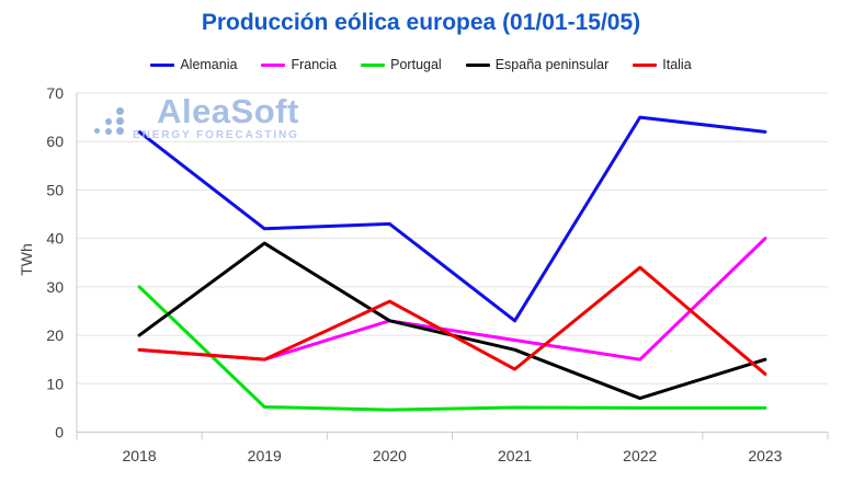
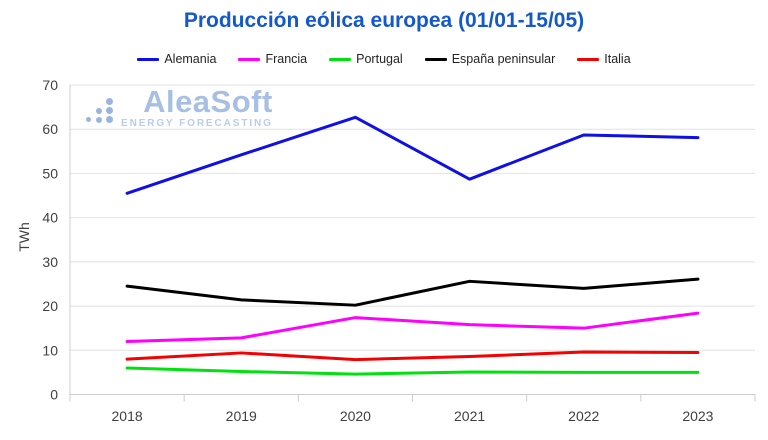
Alemania/2018: 62 -> 46
Francia/2018: 17 -> 12
Portugal/2018: 30 -> 6
España peninsular/2018: 20 -> 24
Italia/2018: 17 -> 8
Alemania/2019: 42 -> 54
Francia/2019: 15 -> 13
España peninsular/2019: 39 -> 21
Italia/2019: 15 -> 9
Alemania/2020: 43 -> 63
Francia/2020: 23 -> 17
España peninsular/2020: 23 -> 20
Italia/2020: 27 -> 8
Alemania/2021: 23 -> 49
Francia/2021: 19 -> 16
España peninsular/2021: 17 -> 26
Italia/2021: 13 -> 9
Alemania/2022: 65 -> 59
España peninsular/2022: 7 -> 24
Italia/2022: 34 -> 10
Alemania/2023: 62 -> 58
Francia/2023: 40 -> 18
España peninsular/2023: 15 -> 26
Italia/2023: 12 -> 10
